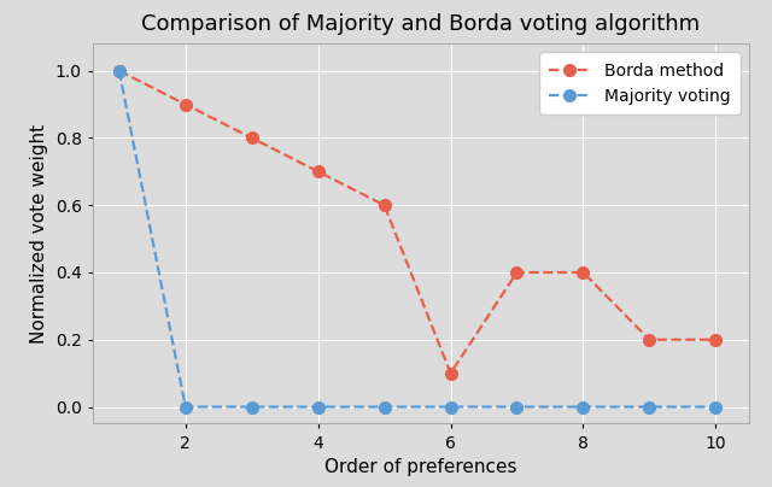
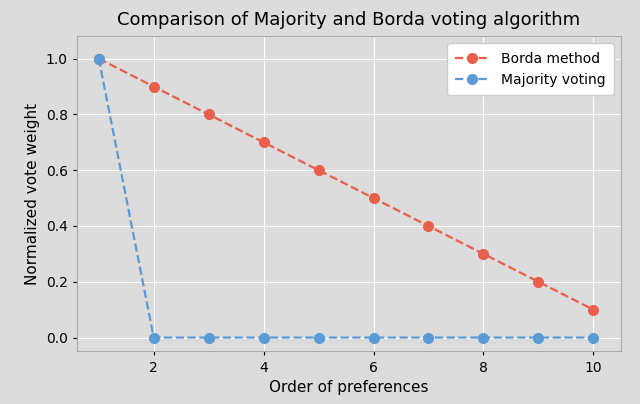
Borda method/6: 0.1 -> 0.5
Borda method/8: 0.4 -> 0.3
Borda method/10: 0.2 -> 0.1
